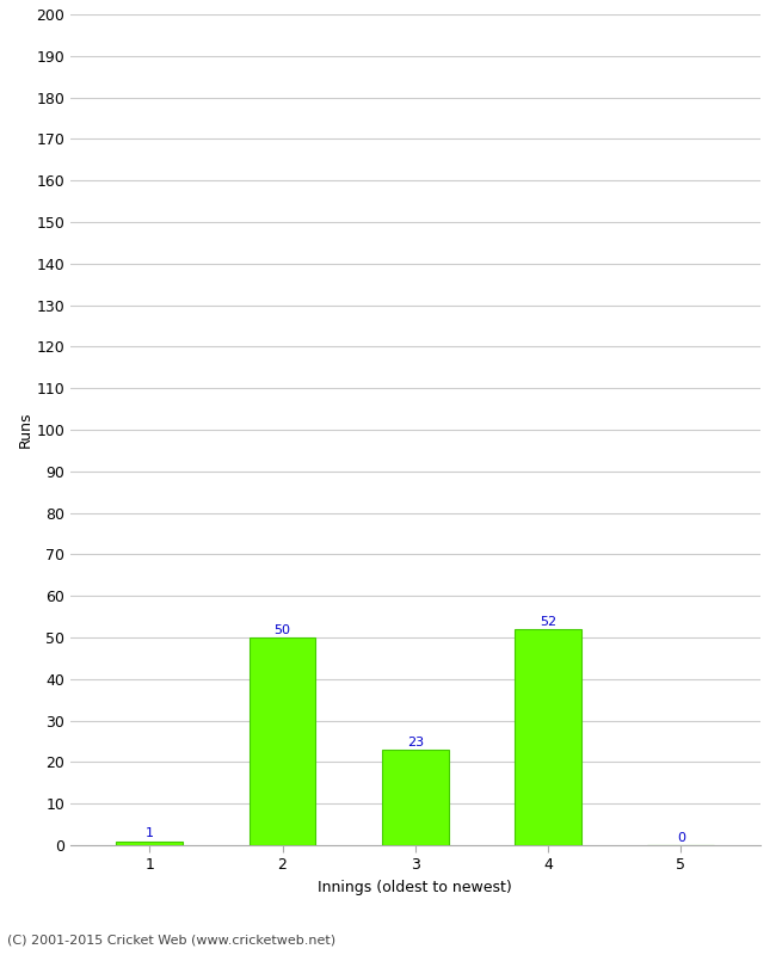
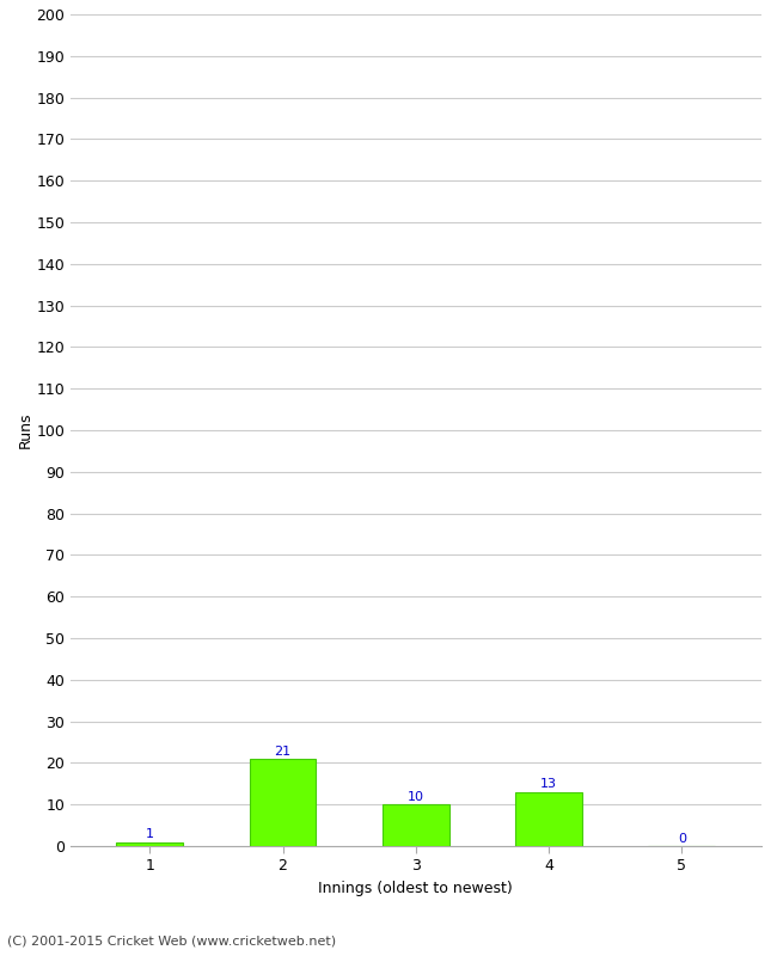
2: 50 -> 21
3: 23 -> 10
4: 52 -> 13
